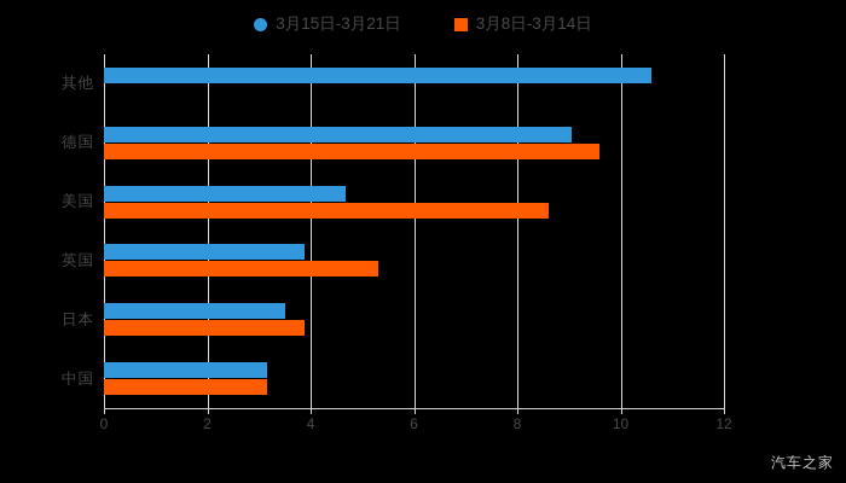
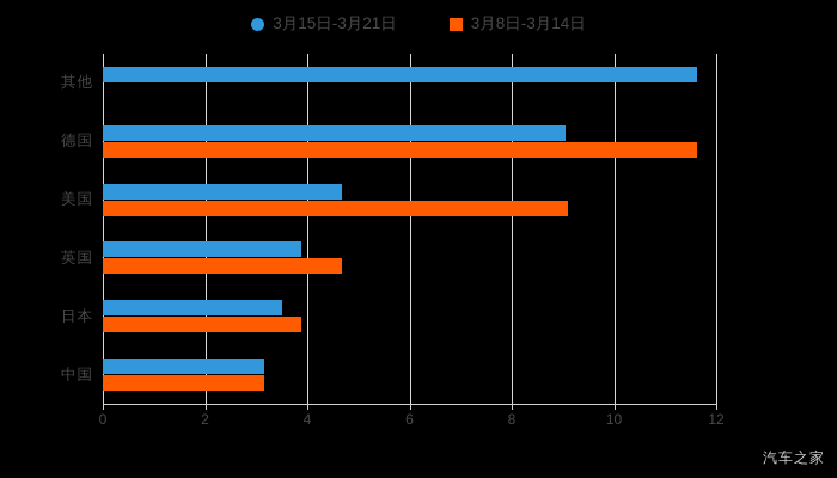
3月15日-3月21日/其他: 10.6 -> 11.6
3月8日-3月14日/德国: 9.6 -> 11.6
3月8日-3月14日/美国: 8.6 -> 9.1
3月8日-3月14日/英国: 5.3 -> 4.7
